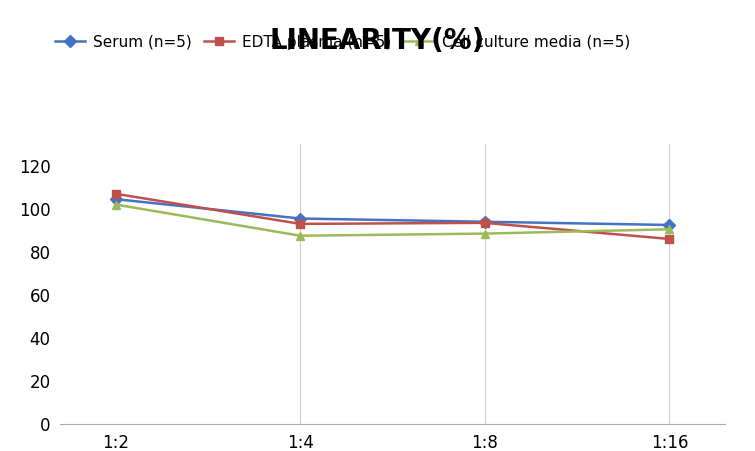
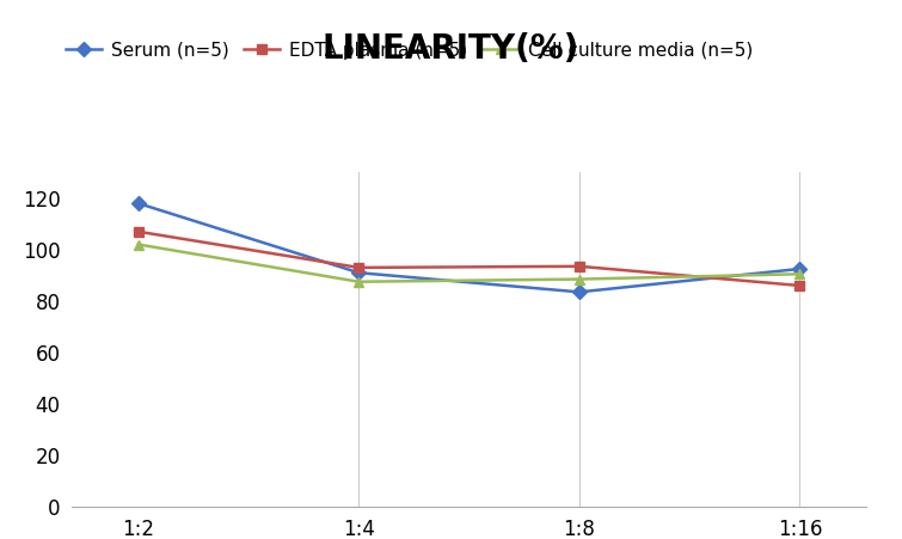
Serum (n=5)/1:2: 104.5 -> 118.0
Serum (n=5)/1:4: 95.5 -> 91.0
Serum (n=5)/1:8: 94.0 -> 83.5
